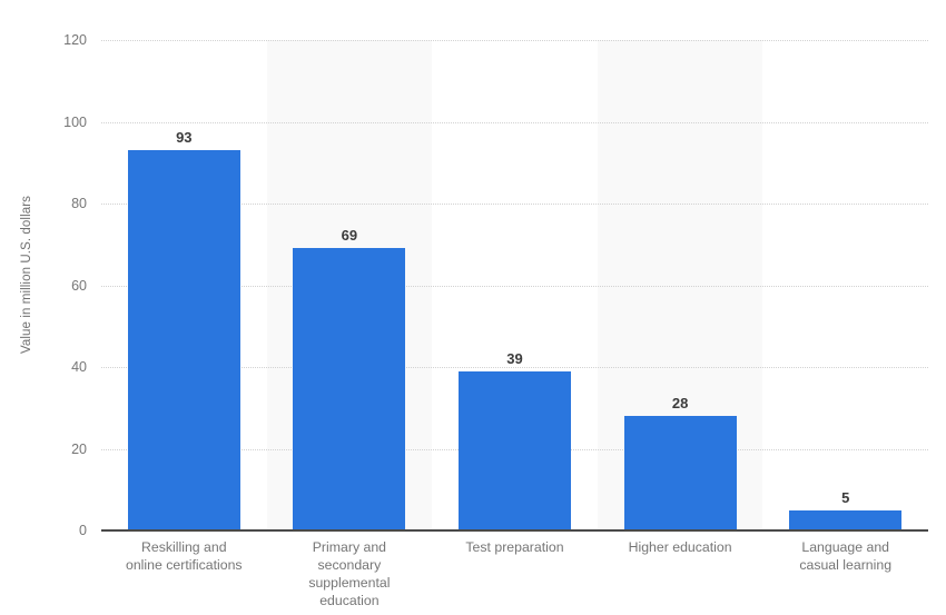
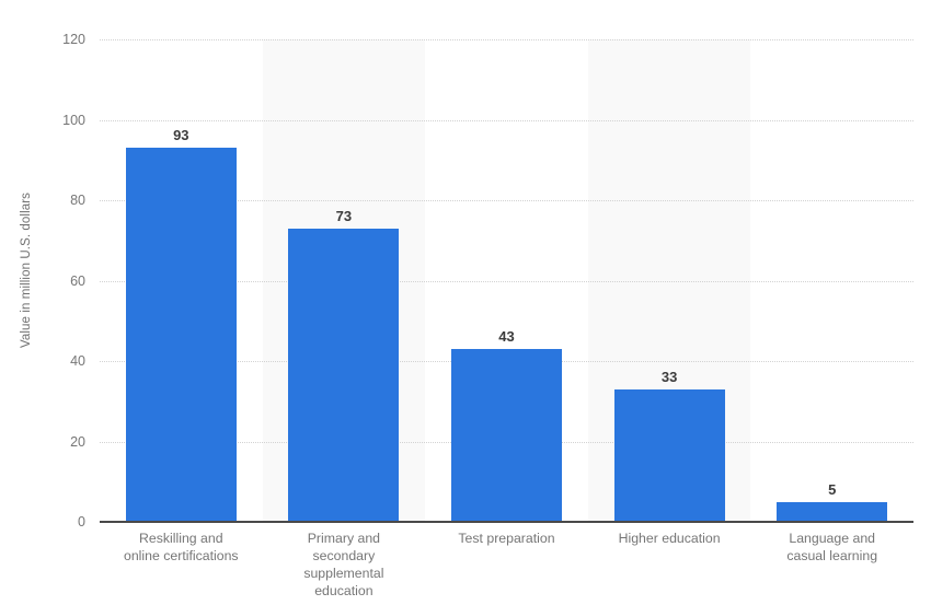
Primary and secondary supplemental education: 69 -> 73
Test preparation: 39 -> 43
Higher education: 28 -> 33
